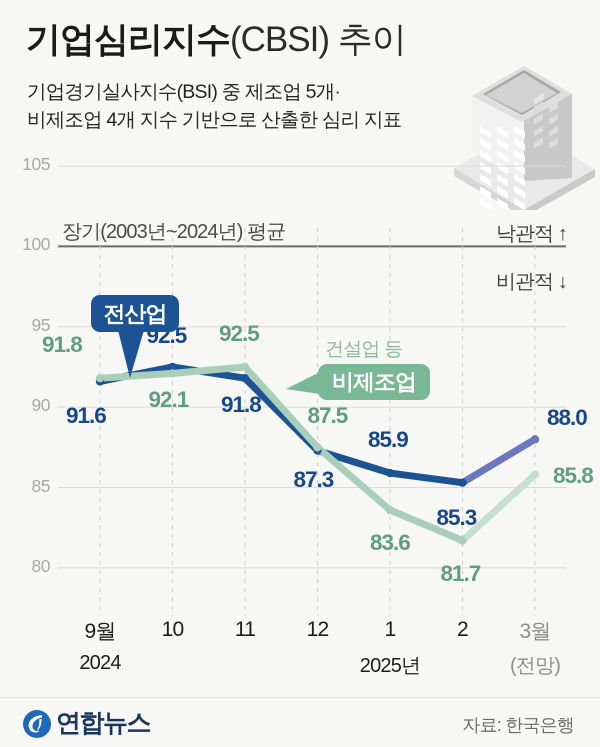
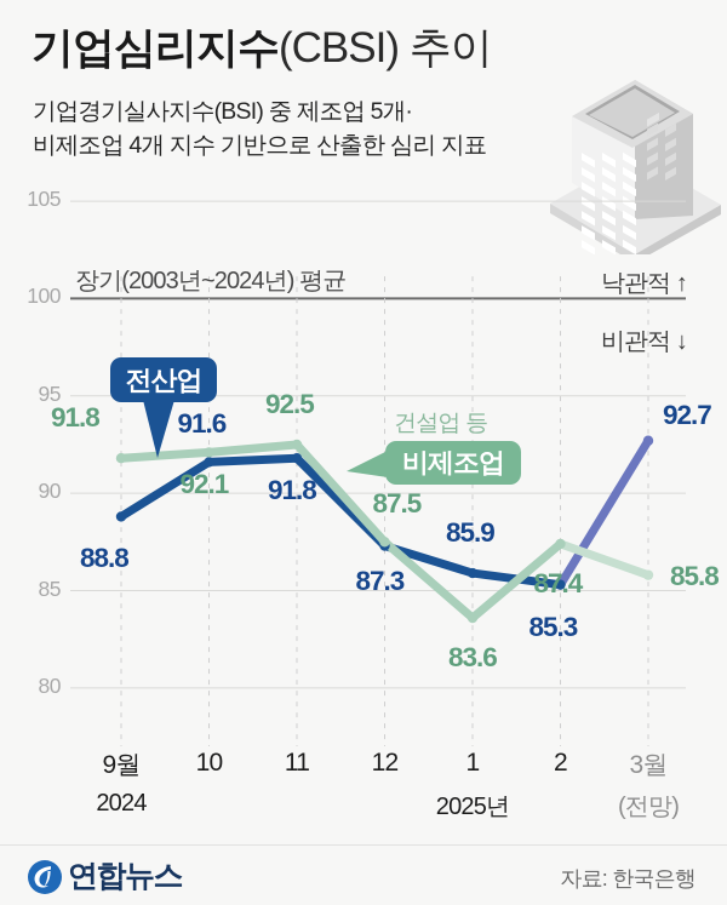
전산업/9월: 91.6 -> 88.8
전산업/10: 92.5 -> 91.6
비제조업/2: 81.7 -> 87.4
전산업/3월: 88.0 -> 92.7
